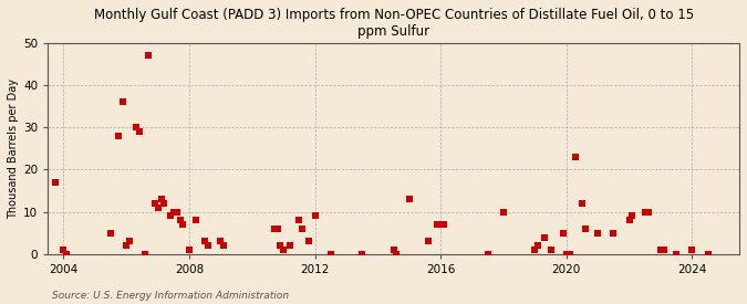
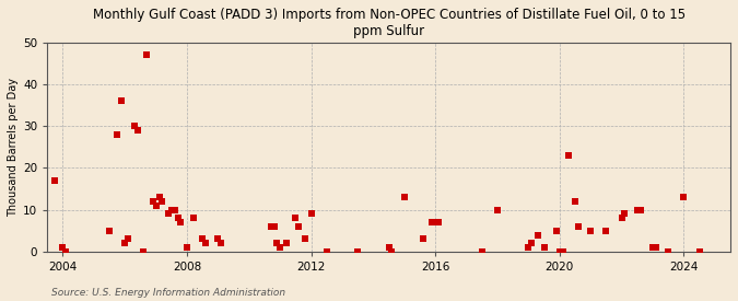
2024: 1 -> 13
